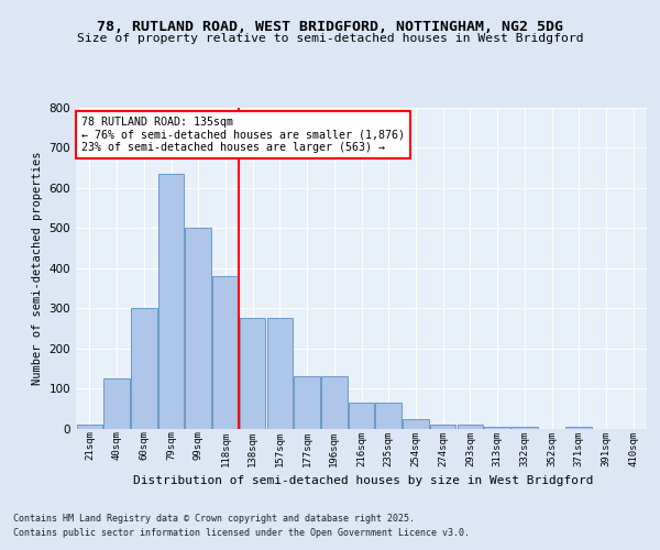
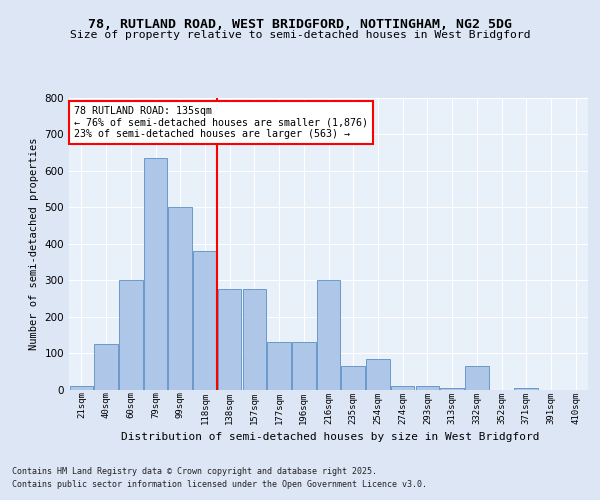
216sqm: 65 -> 300
254sqm: 25 -> 85
332sqm: 5 -> 65
